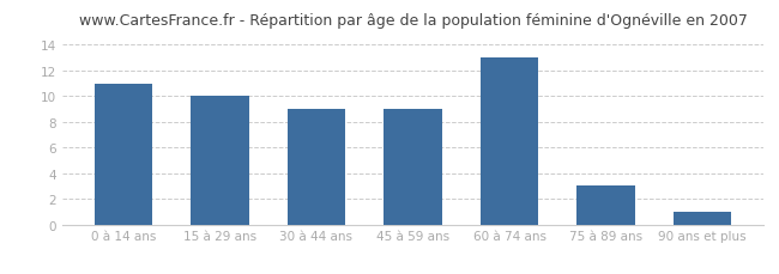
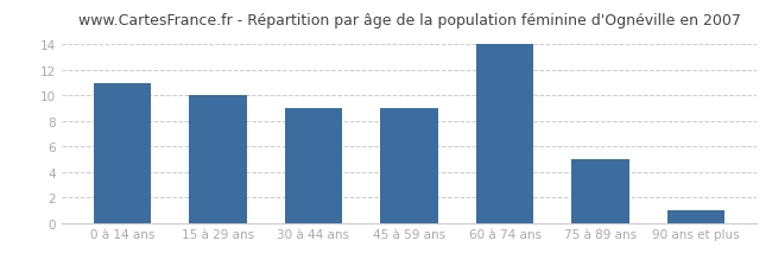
60 à 74 ans: 13 -> 14
75 à 89 ans: 3 -> 5
